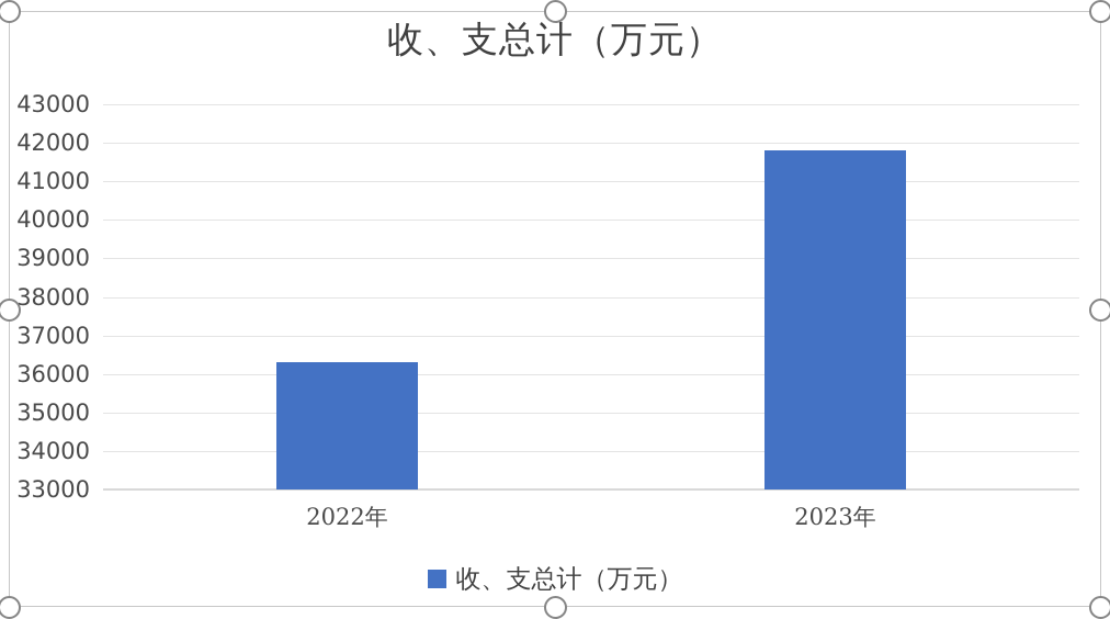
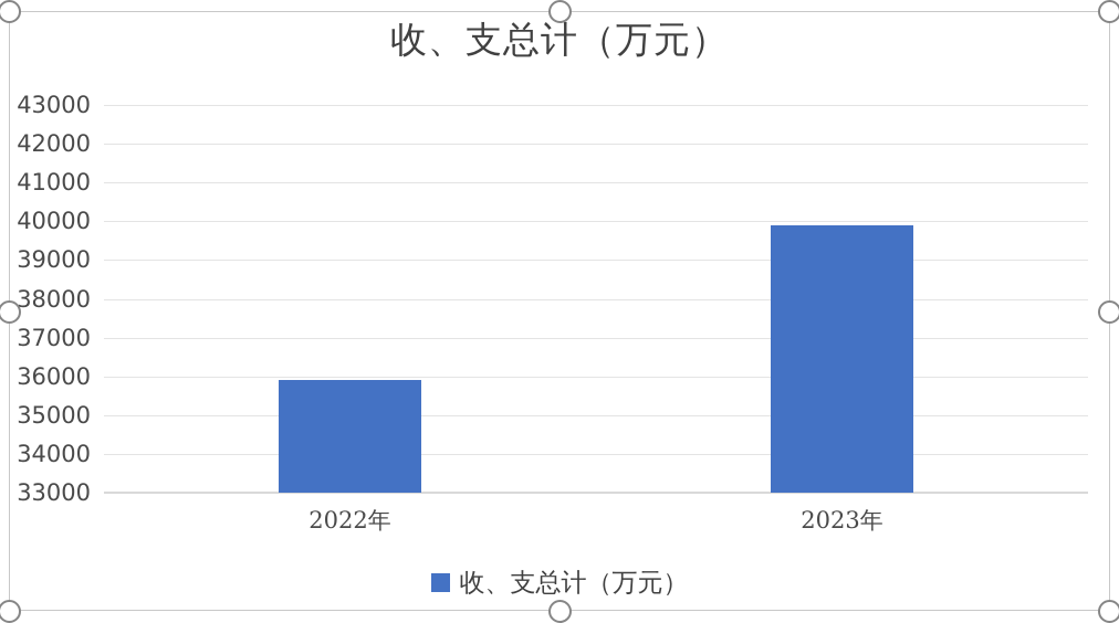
2022年: 36300 -> 35900
2023年: 41800 -> 39900
